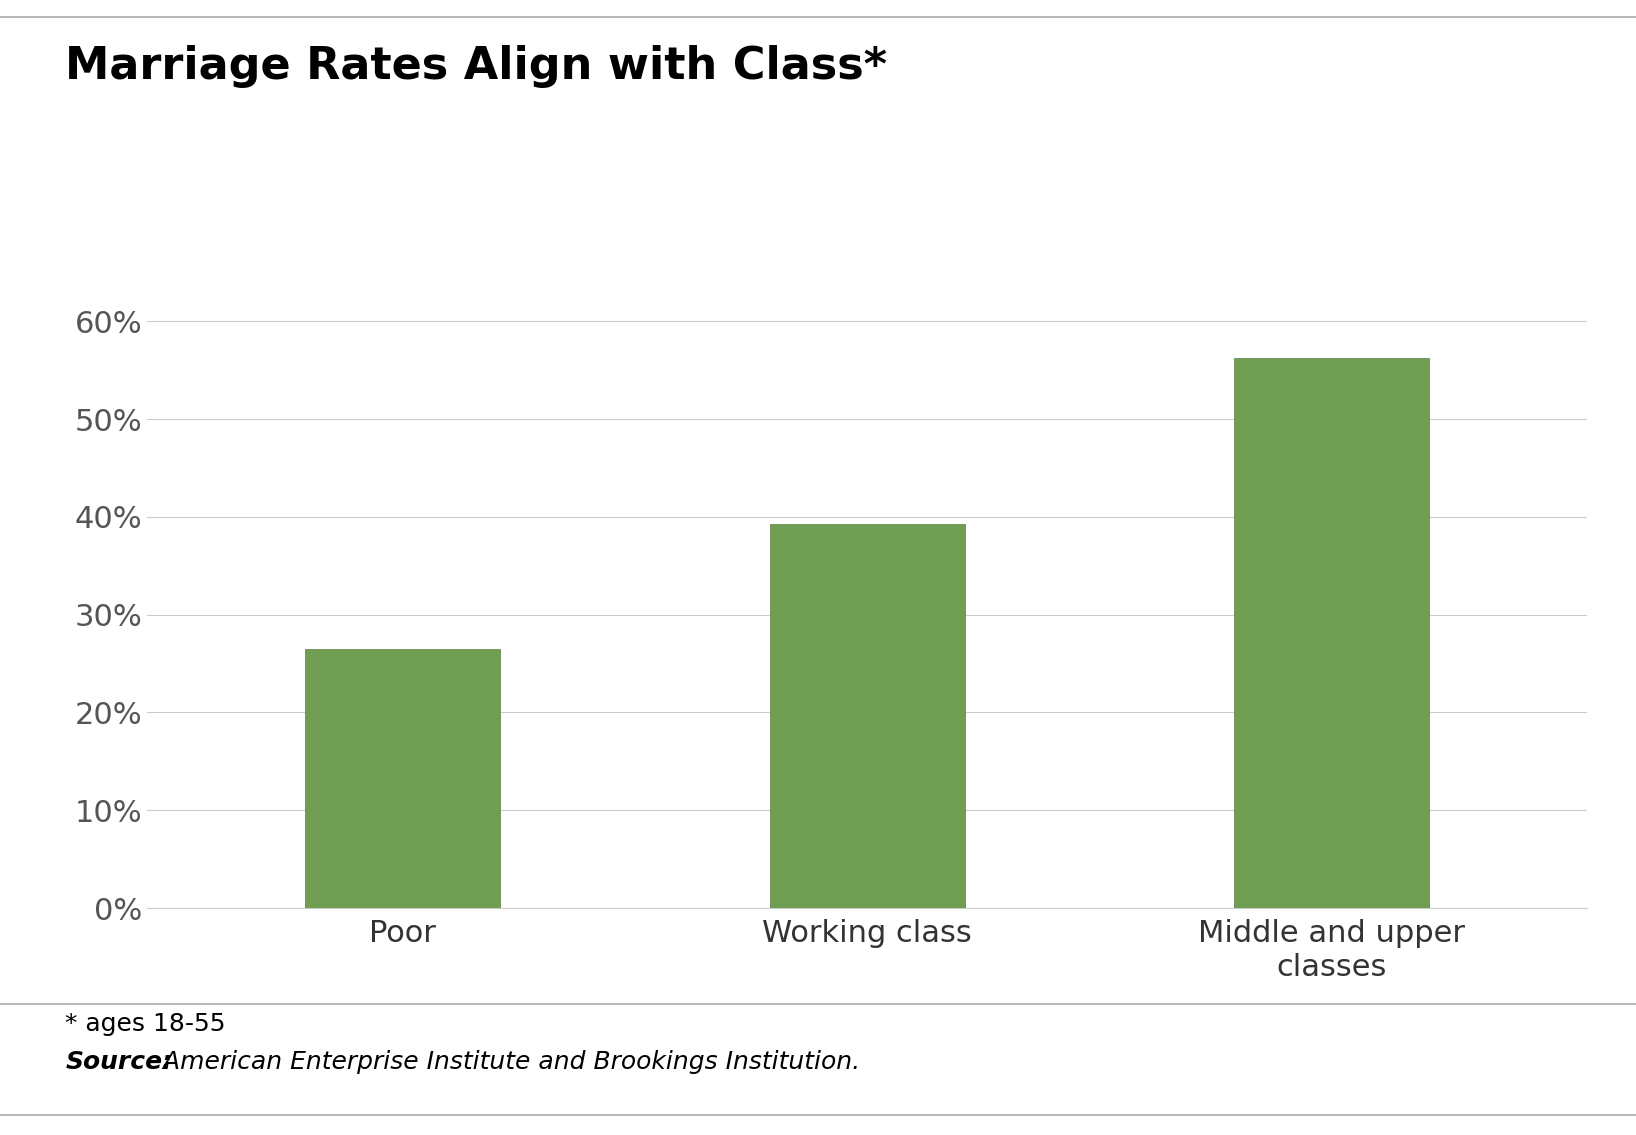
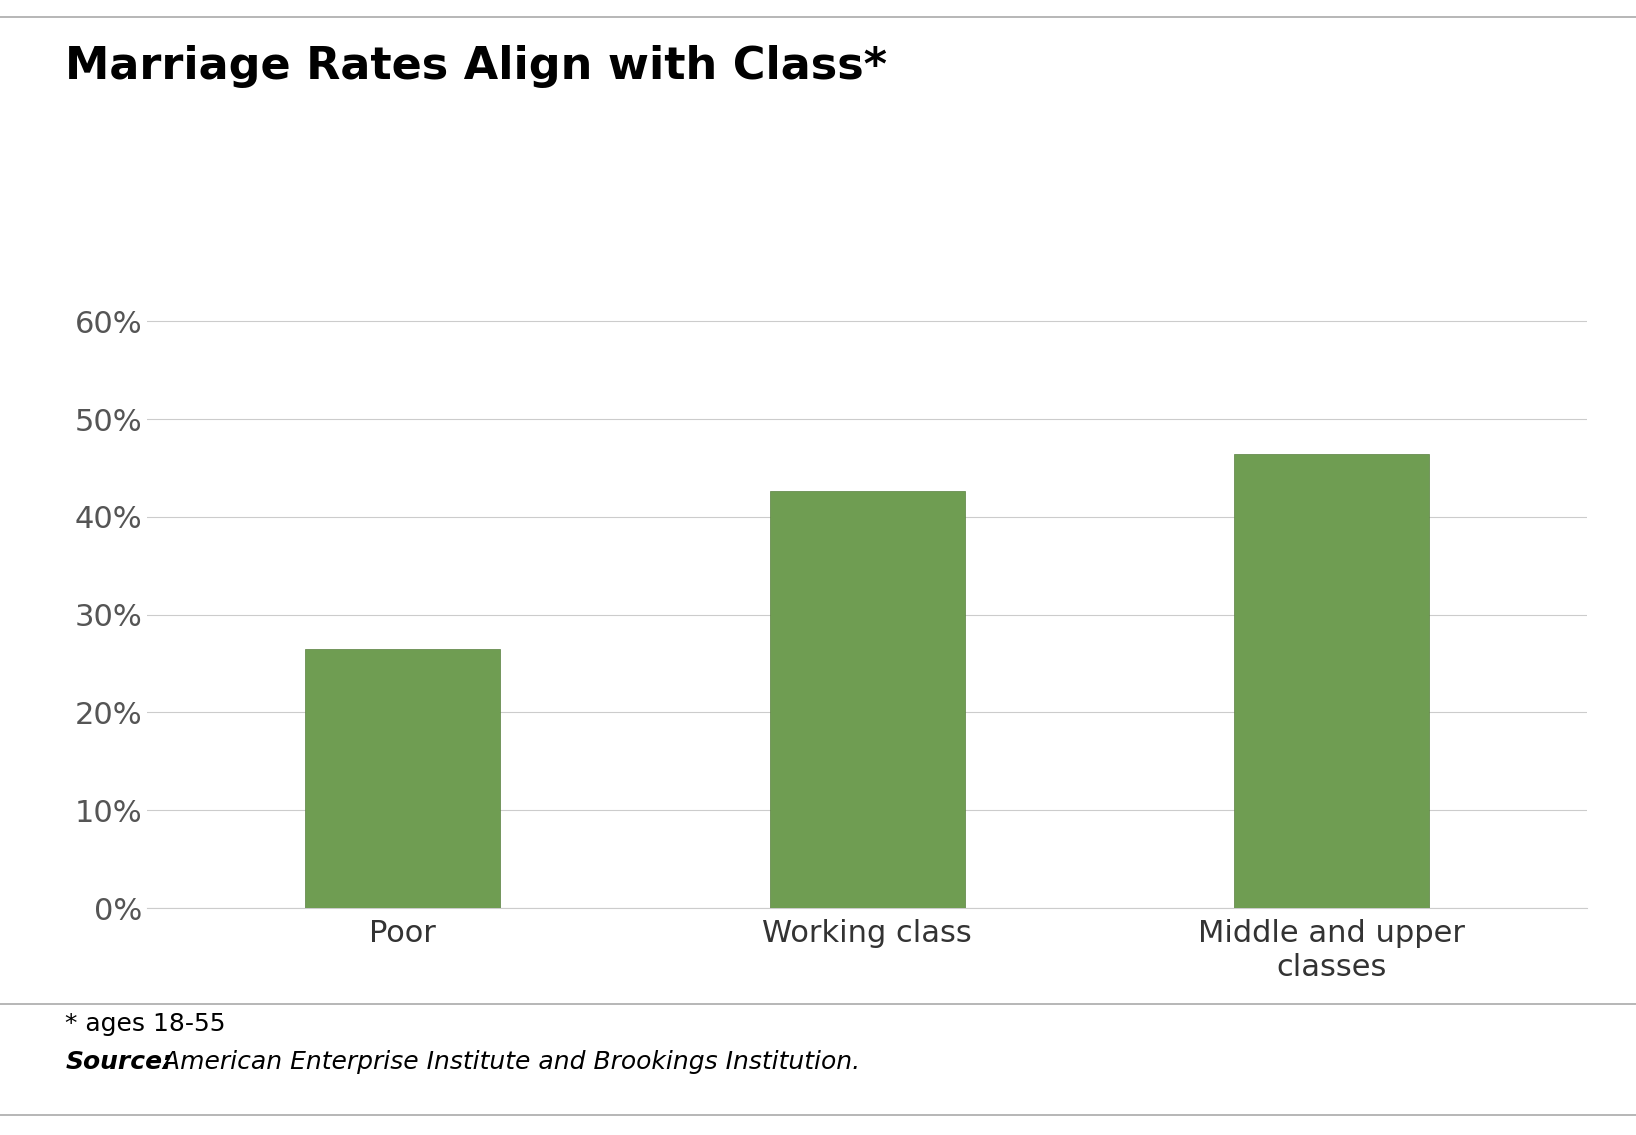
Working class: 39.3% -> 42.6%
Middle and upper classes: 56.2% -> 46.4%
